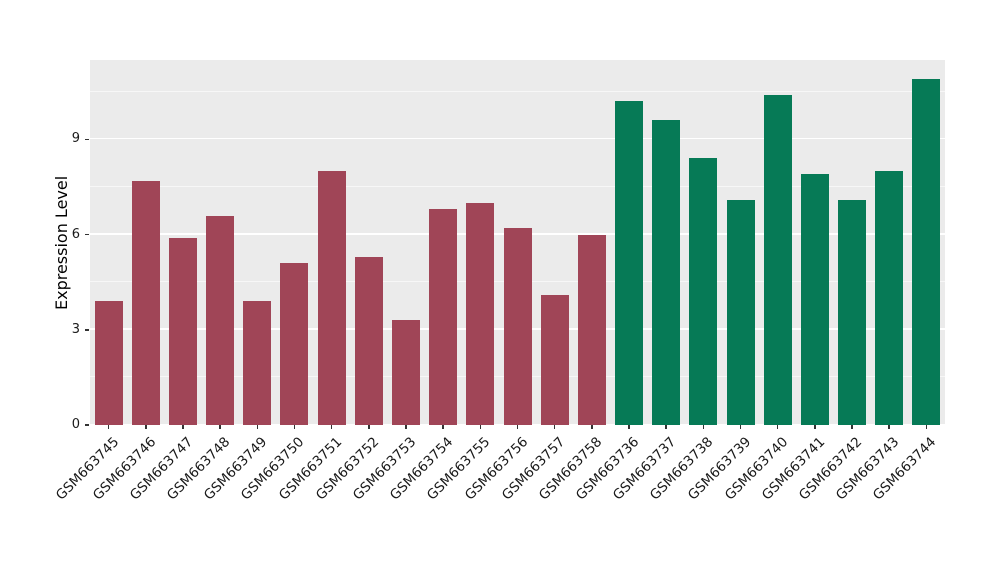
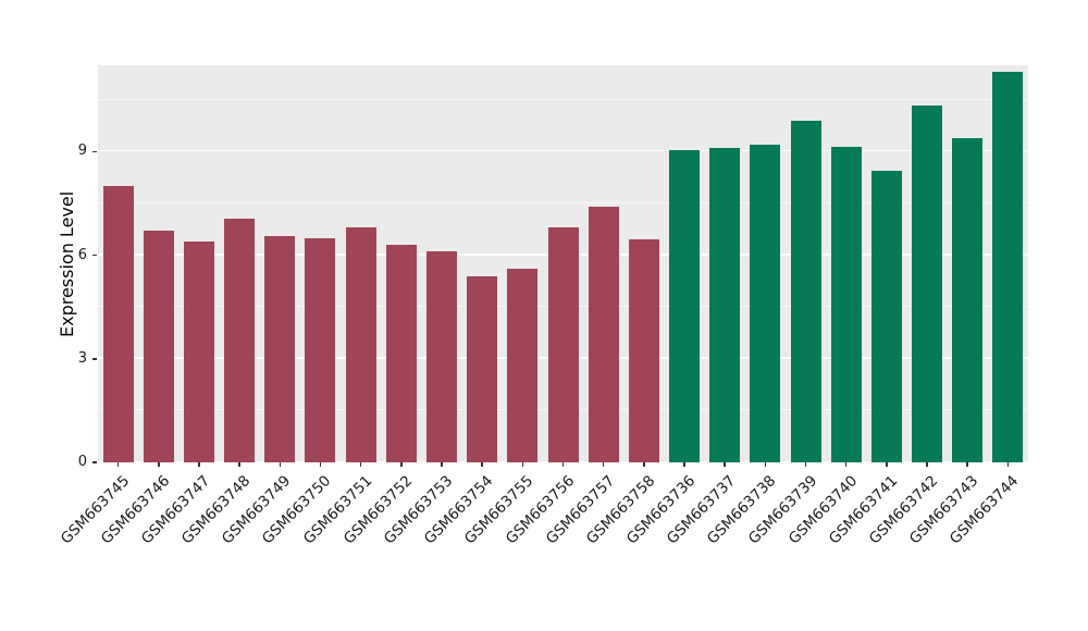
GSM663745: 3.9 -> 8.0
GSM663746: 7.7 -> 6.7
GSM663747: 5.9 -> 6.4
GSM663748: 6.6 -> 7.0
GSM663749: 3.9 -> 6.5
GSM663750: 5.1 -> 6.5
GSM663751: 8.0 -> 6.8
GSM663752: 5.3 -> 6.3
GSM663753: 3.3 -> 6.1
GSM663754: 6.8 -> 5.4
GSM663755: 7.0 -> 5.6
GSM663756: 6.2 -> 6.8
GSM663757: 4.1 -> 7.4
GSM663758: 6.0 -> 6.5
GSM663736: 10.2 -> 9.1
GSM663737: 9.6 -> 9.1
GSM663738: 8.4 -> 9.2
GSM663739: 7.1 -> 9.9
GSM663740: 10.4 -> 9.2
GSM663741: 7.9 -> 8.4
GSM663742: 7.1 -> 10.3
GSM663743: 8.0 -> 9.4
GSM663744: 10.9 -> 11.3
